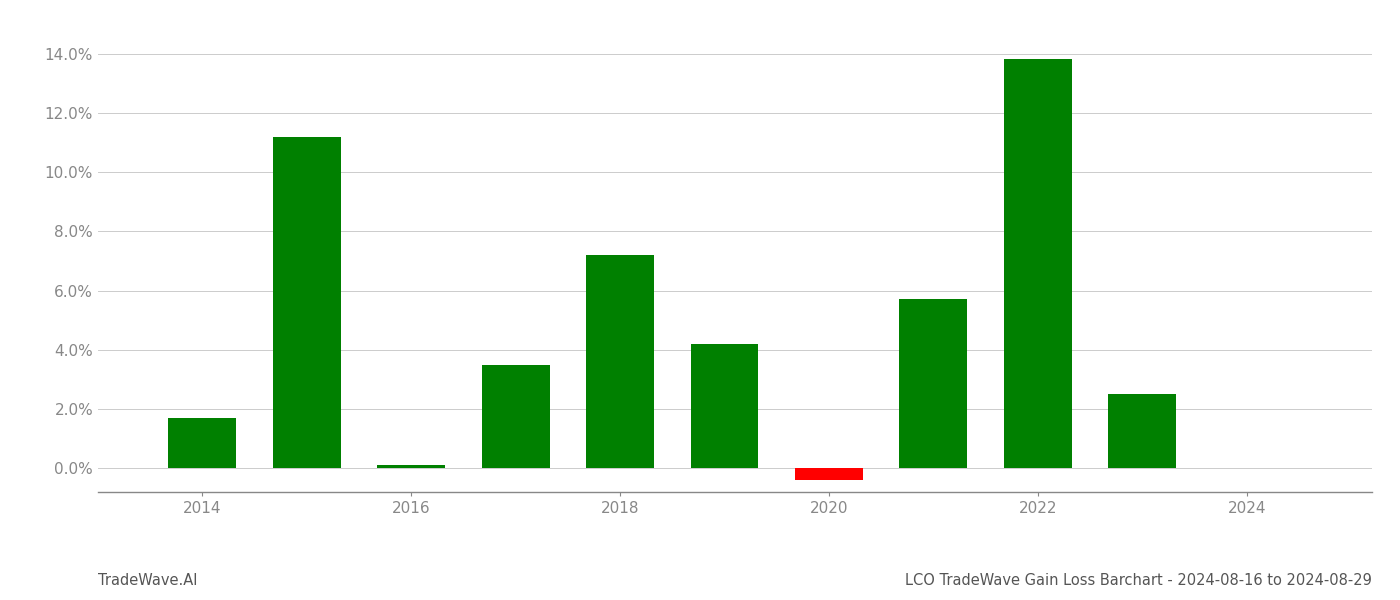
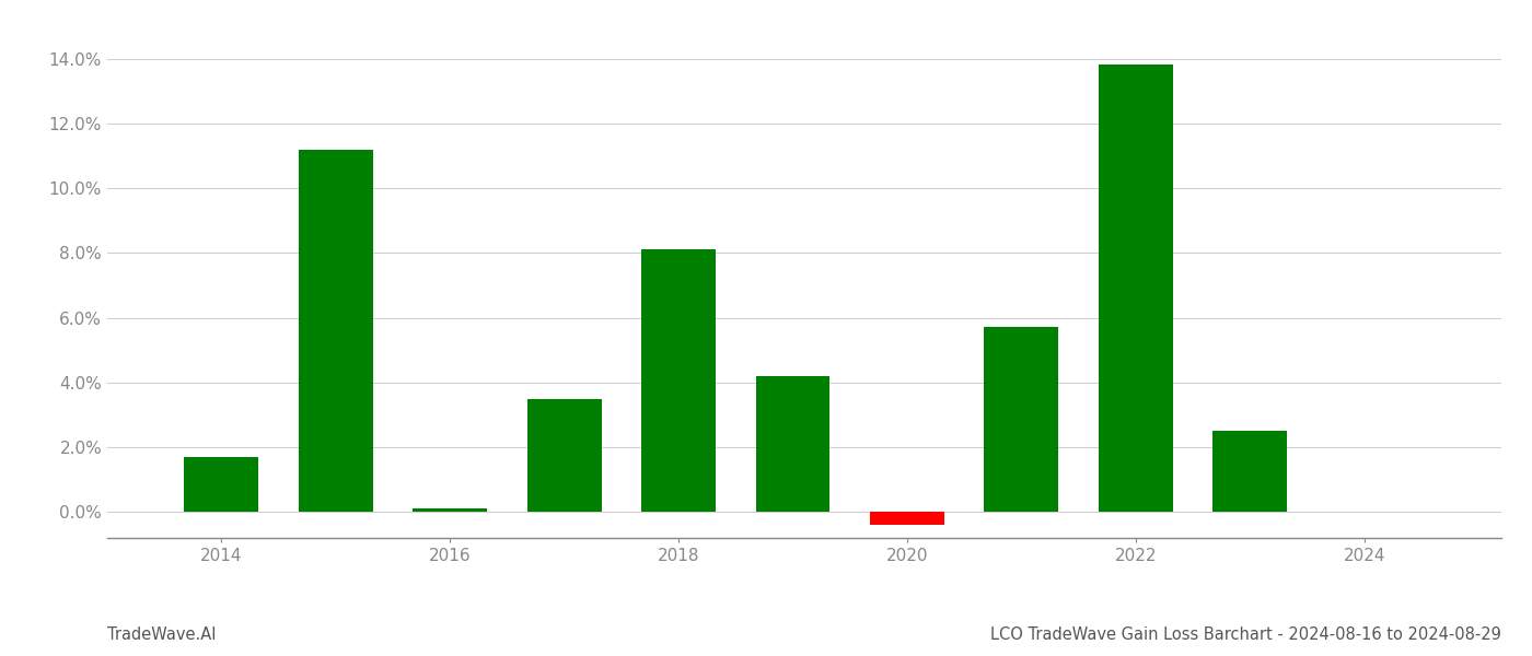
2018: 7.2% -> 8.1%
